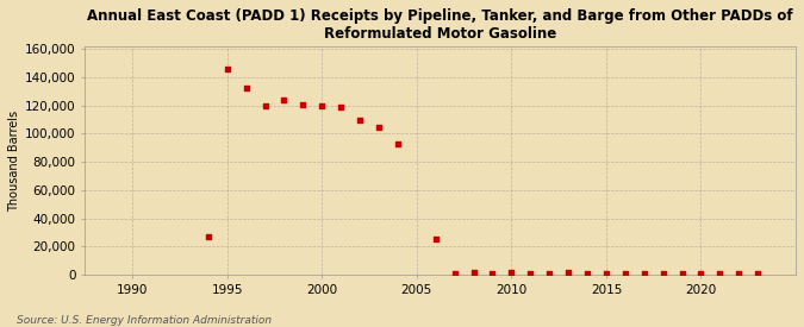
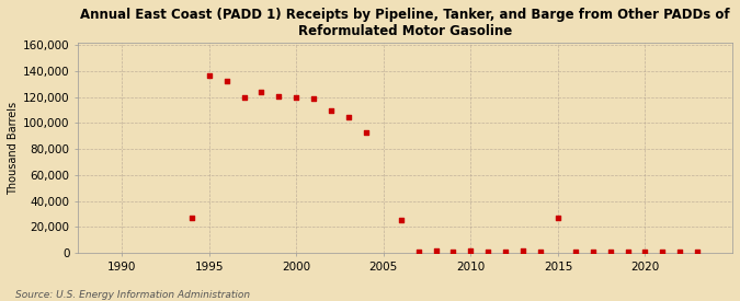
1995: 146,000 -> 137,000
2015: 1,000 -> 27,000
